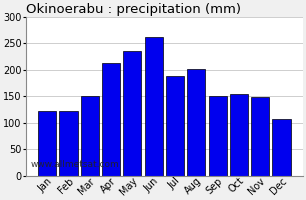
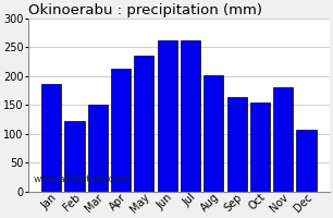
Jan: 123 -> 186
Jul: 188 -> 262
Sep: 151 -> 164
Nov: 148 -> 180
